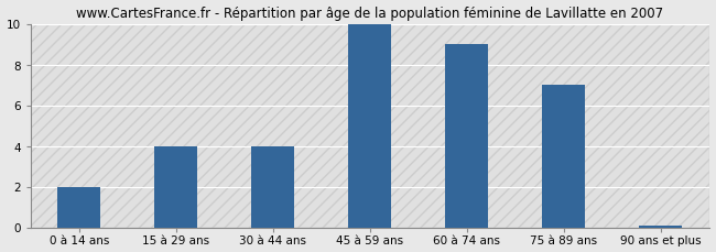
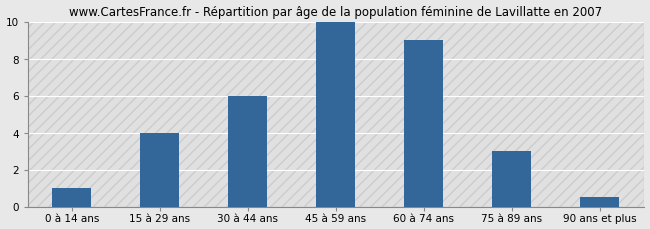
0 à 14 ans: 2.0 -> 1.0
30 à 44 ans: 4.0 -> 6.0
75 à 89 ans: 7.0 -> 3.0
90 ans et plus: 0.1 -> 0.5
